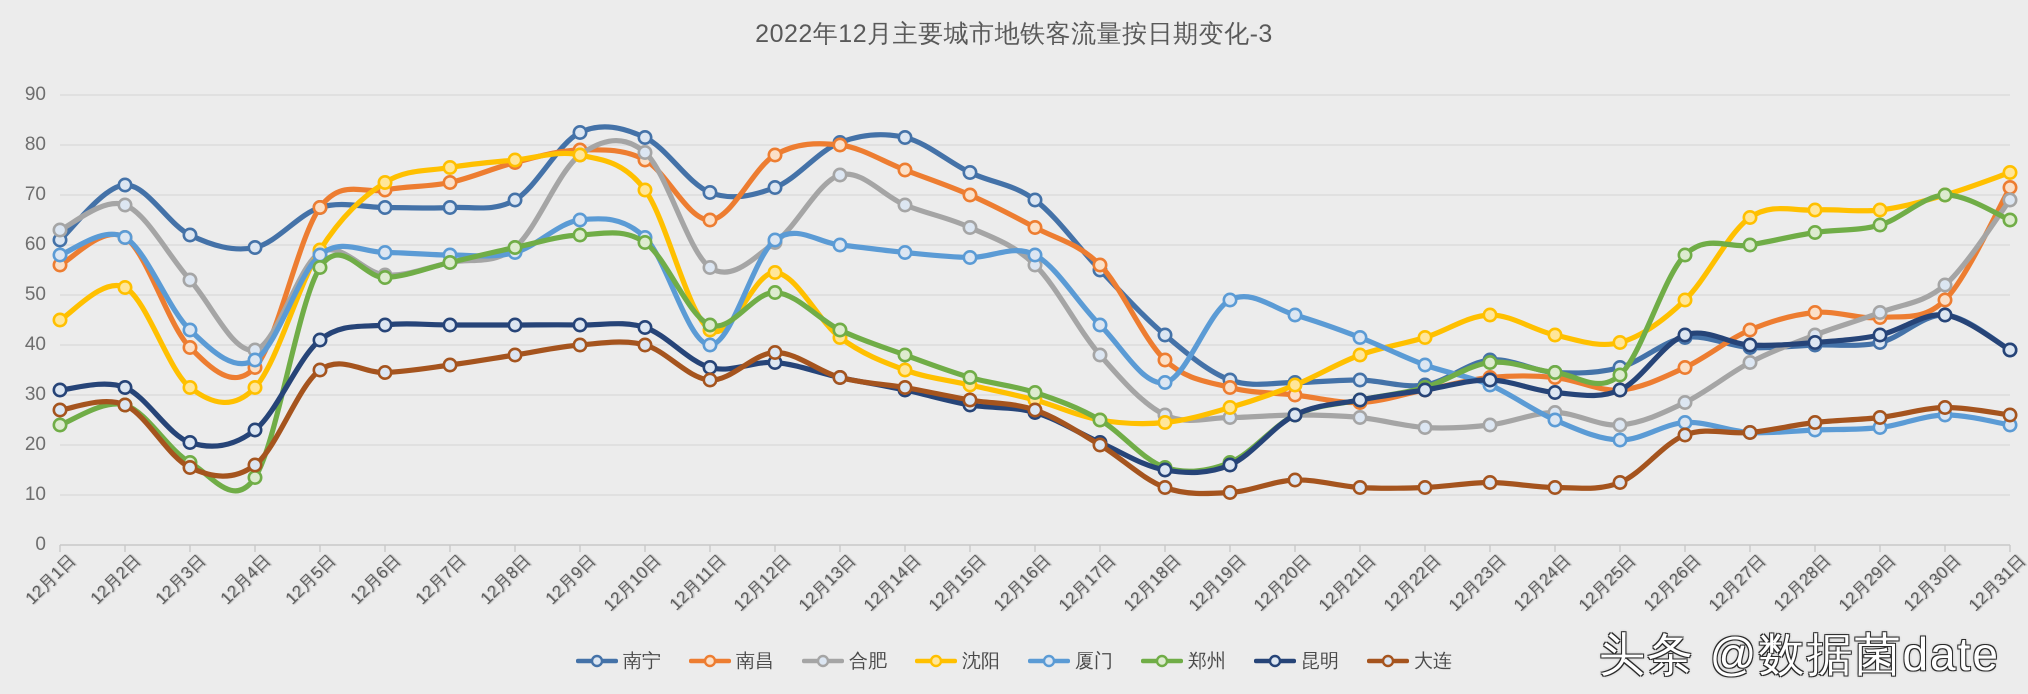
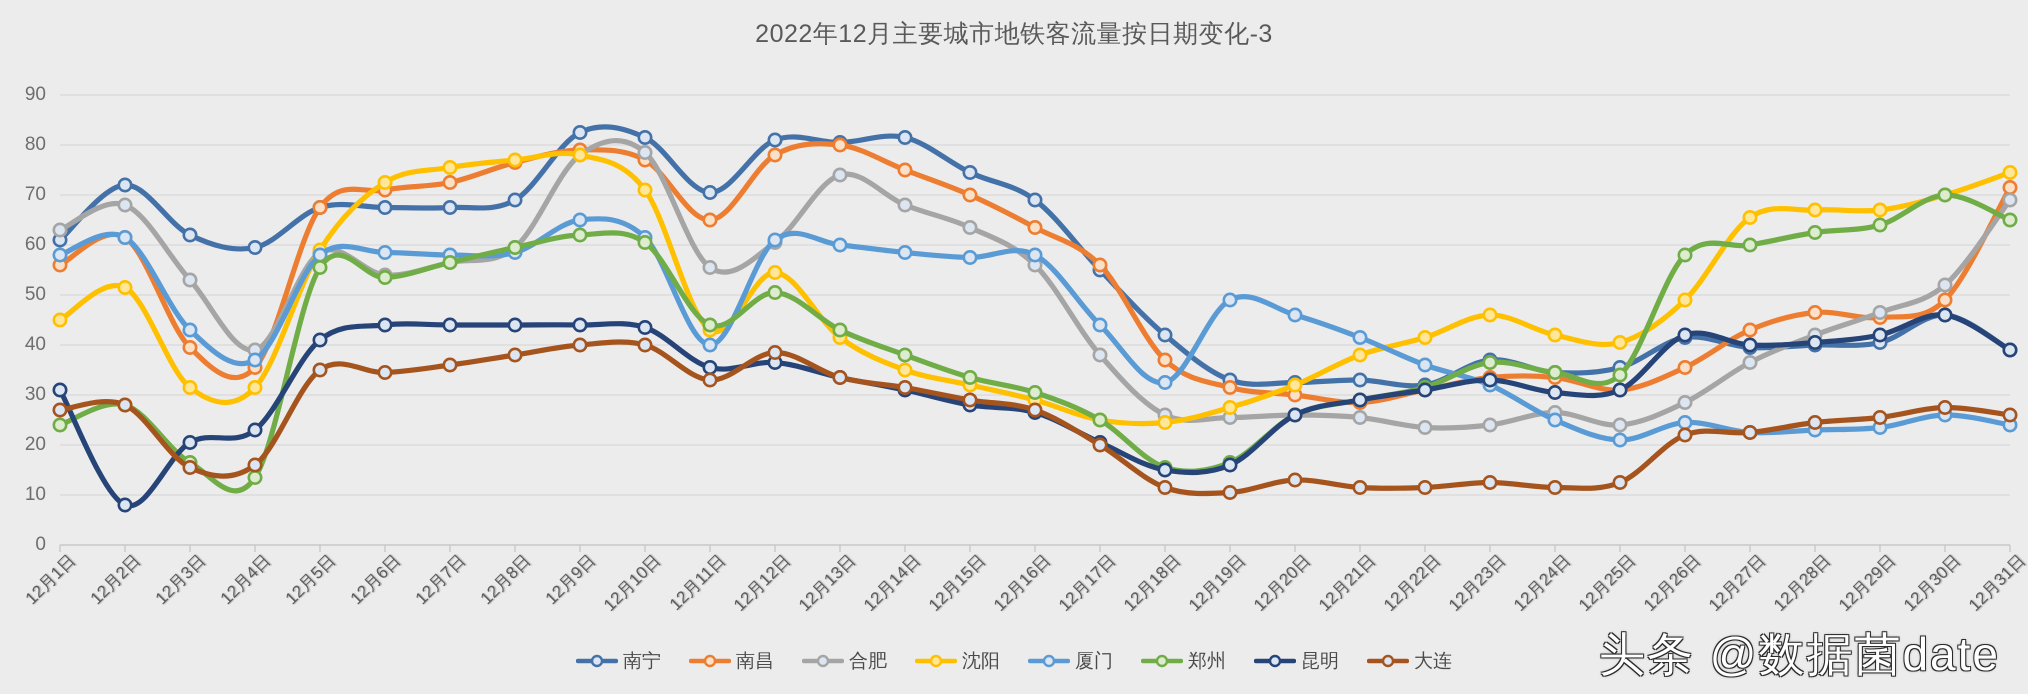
昆明/12月2日: 32 -> 8
南宁/12月12日: 72 -> 81
